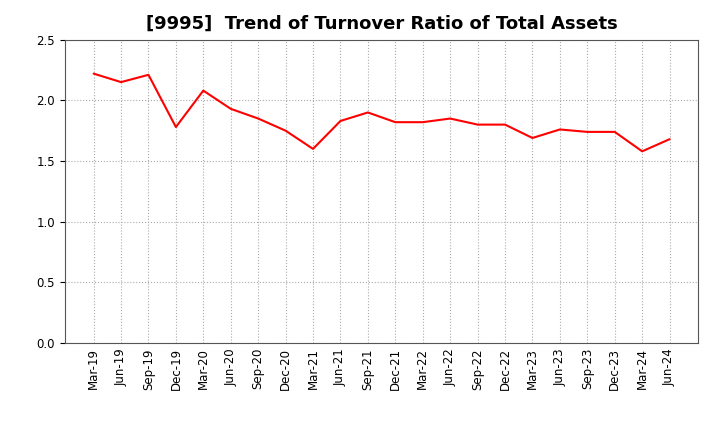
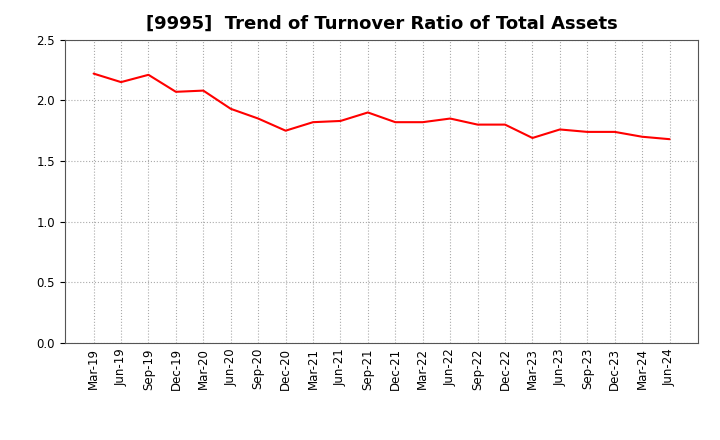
Dec-19: 1.78 -> 2.07
Mar-21: 1.60 -> 1.82
Mar-24: 1.58 -> 1.70
